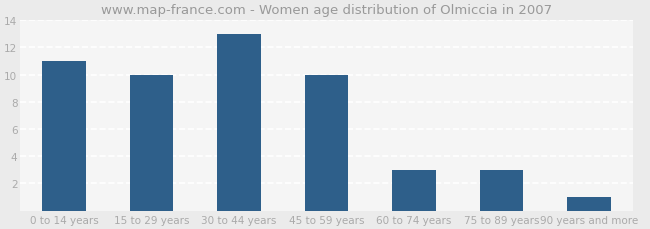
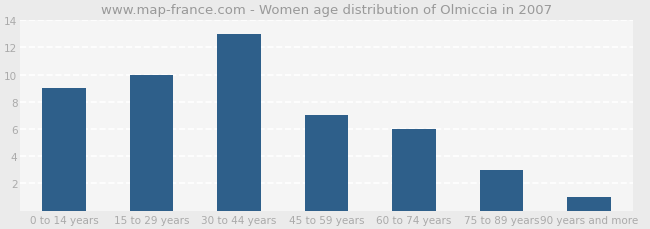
0 to 14 years: 11 -> 9
45 to 59 years: 10 -> 7
60 to 74 years: 3 -> 6
